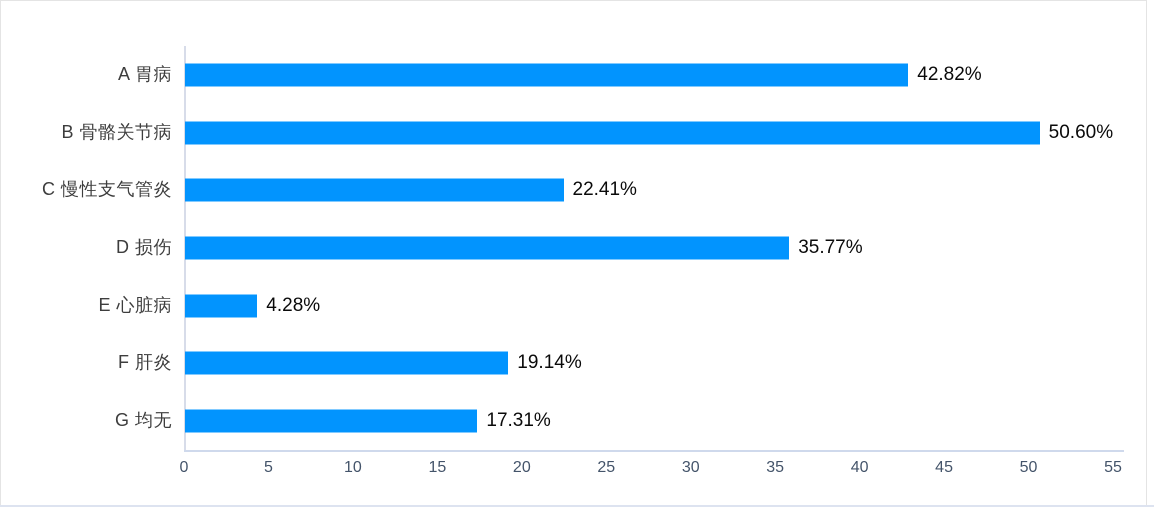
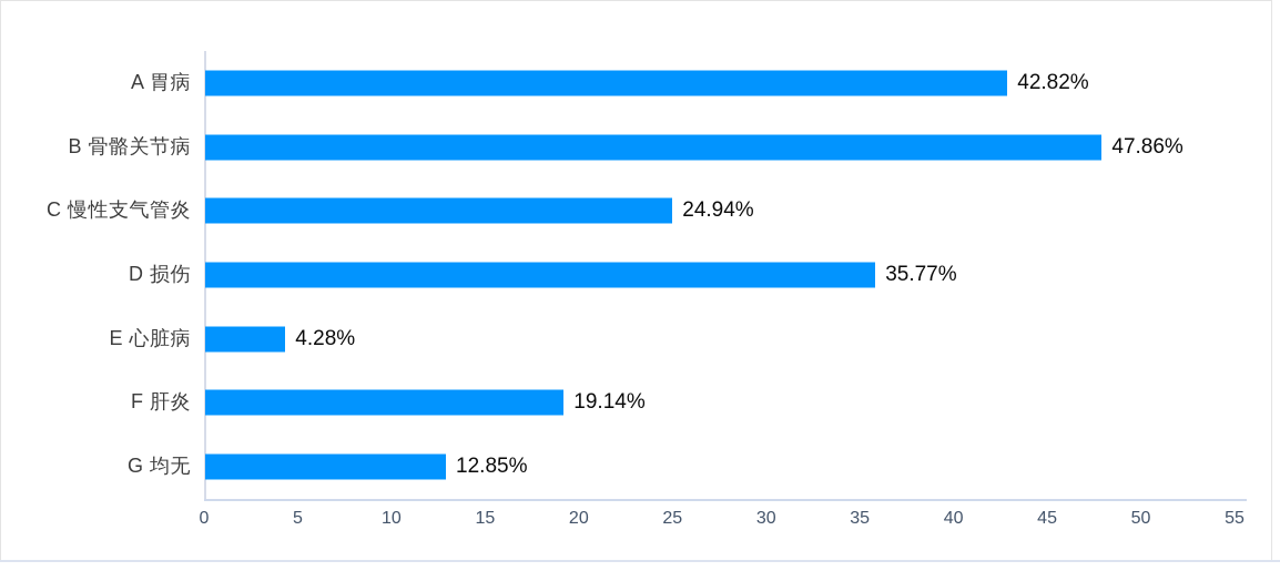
B 骨骼关节病: 50.60% -> 47.86%
C 慢性支气管炎: 22.41% -> 24.94%
G 均无: 17.31% -> 12.85%
